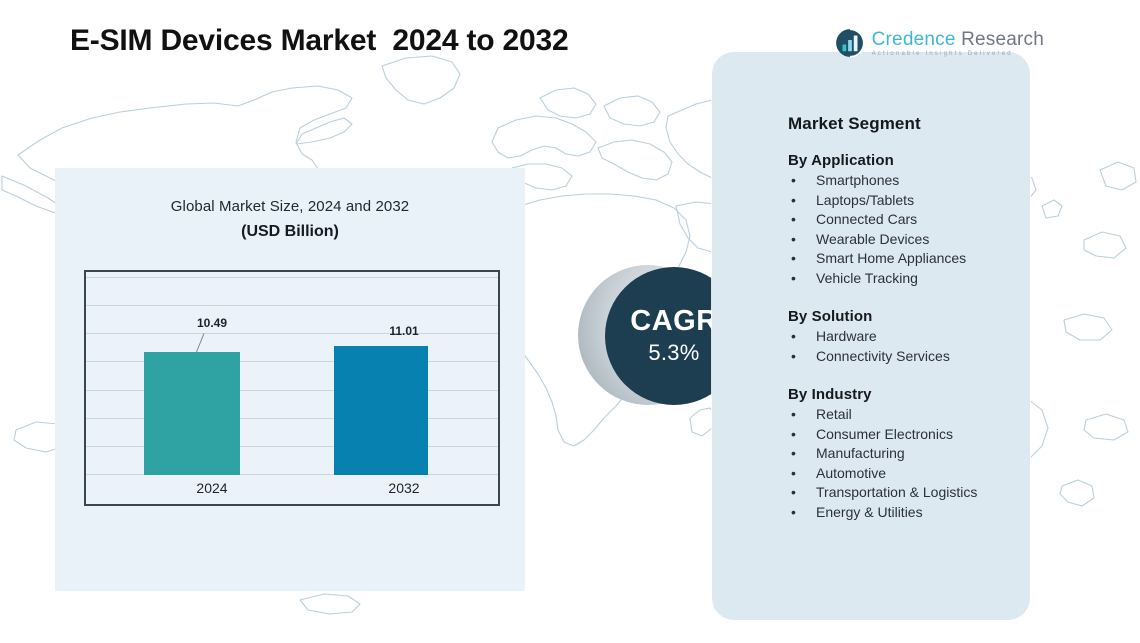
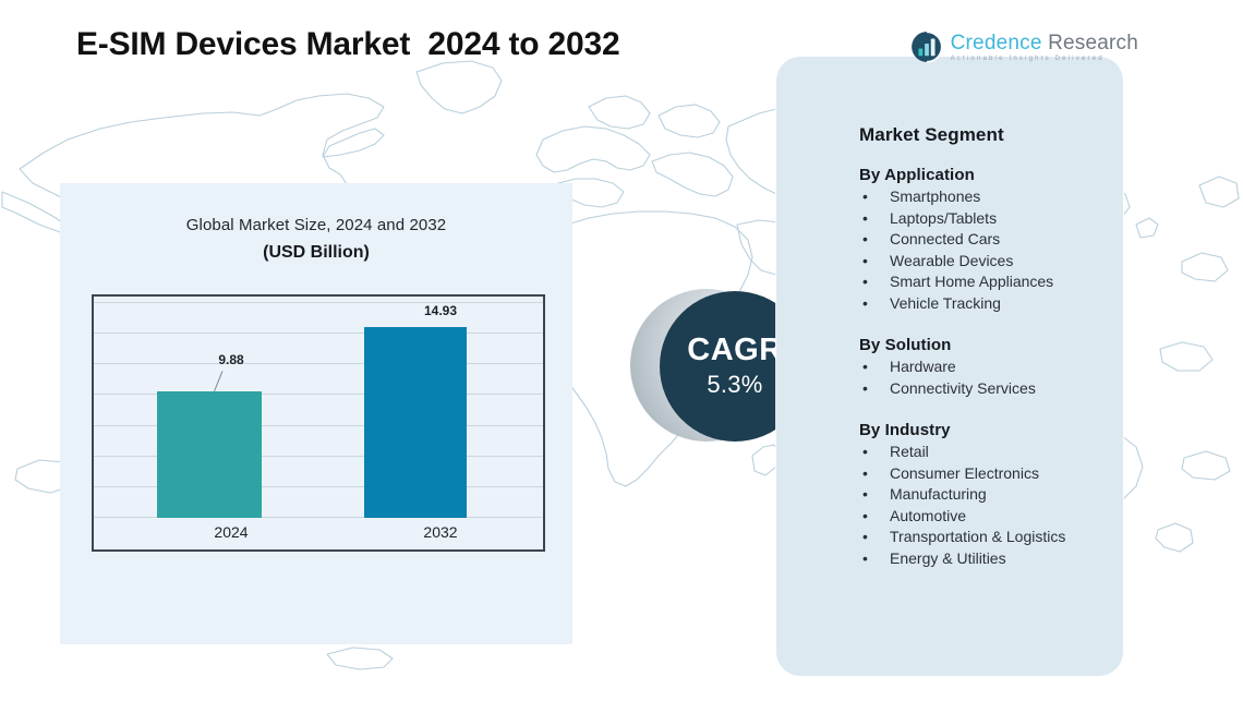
2024: 10.49 -> 9.88
2032: 11.01 -> 14.93
